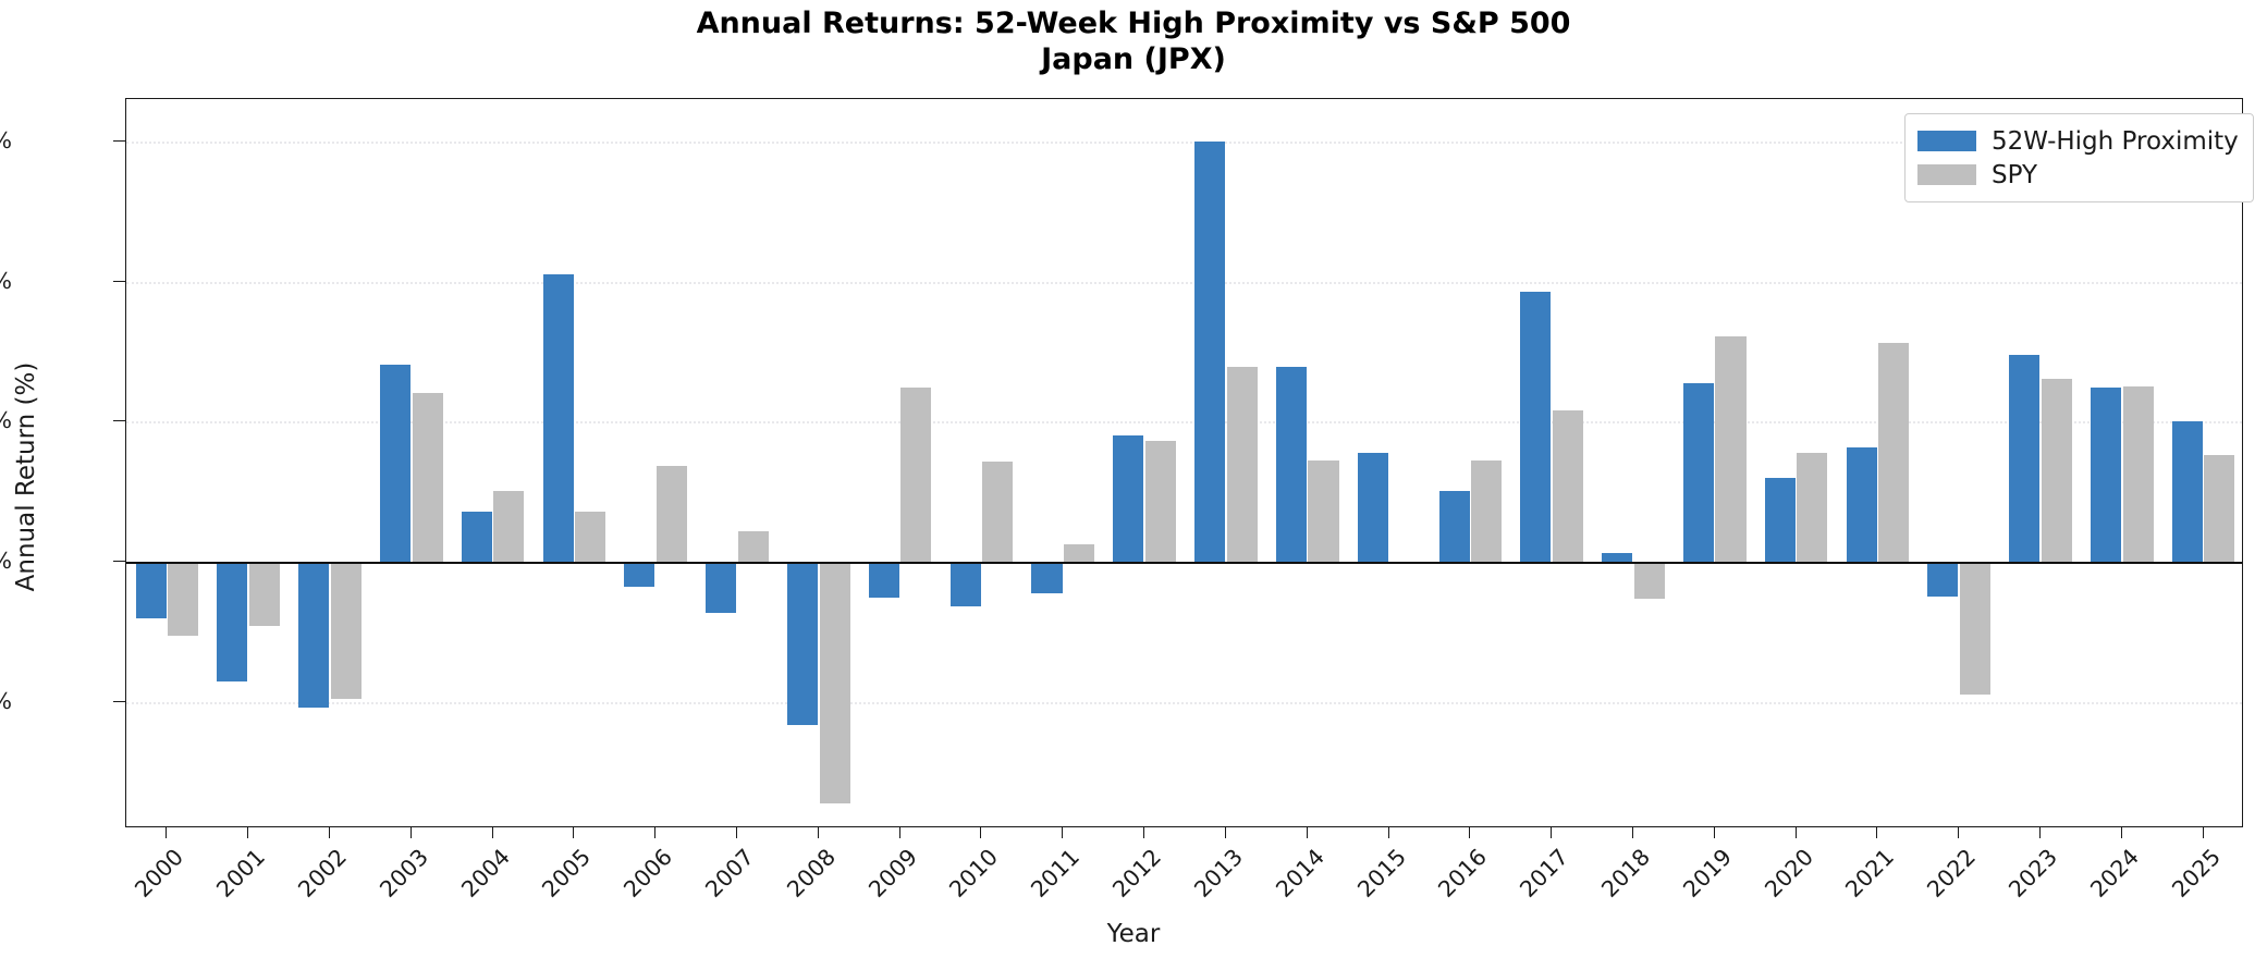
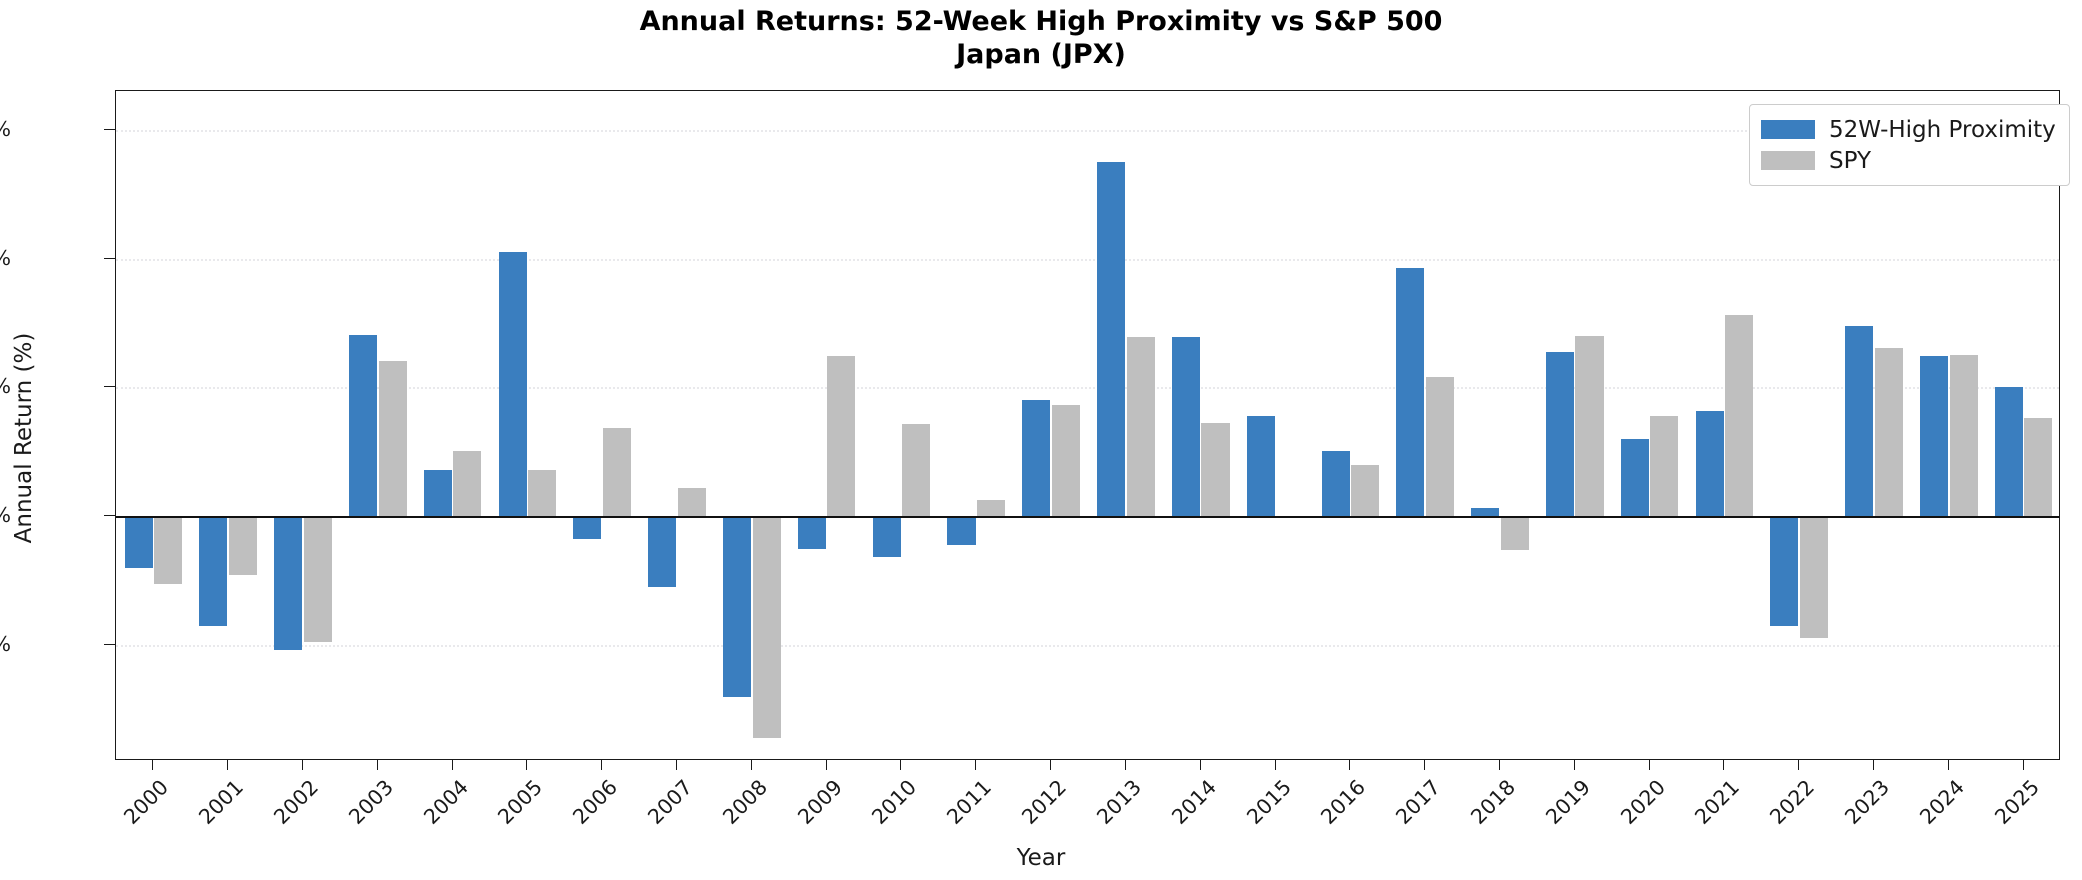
52W-High Proximity/2007: -7% -> -11%
52W-High Proximity/2008: -23% -> -28%
52W-High Proximity/2013: 60% -> 55%
SPY/2016: 14% -> 8%
SPY/2019: 32% -> 28%
52W-High Proximity/2022: -5% -> -17%
